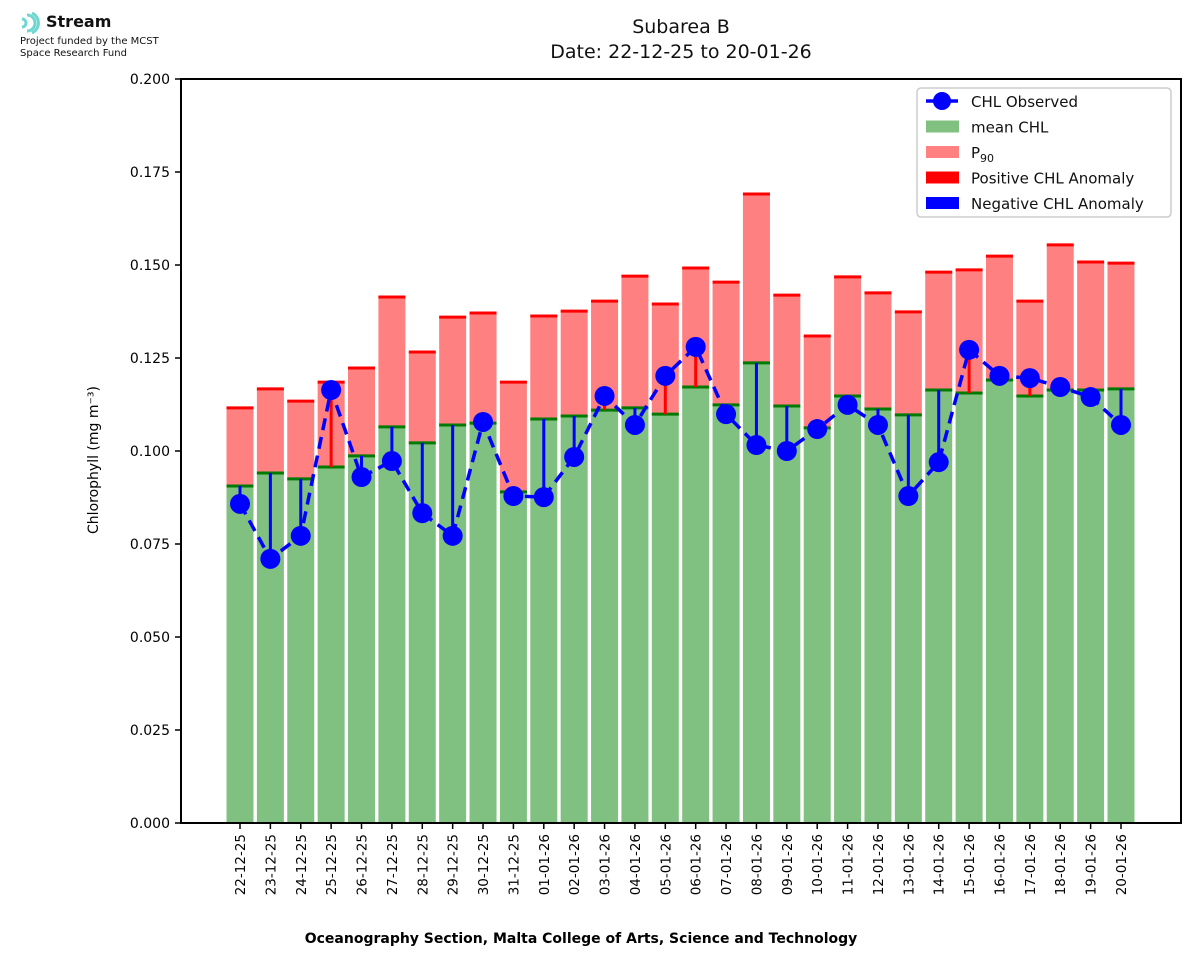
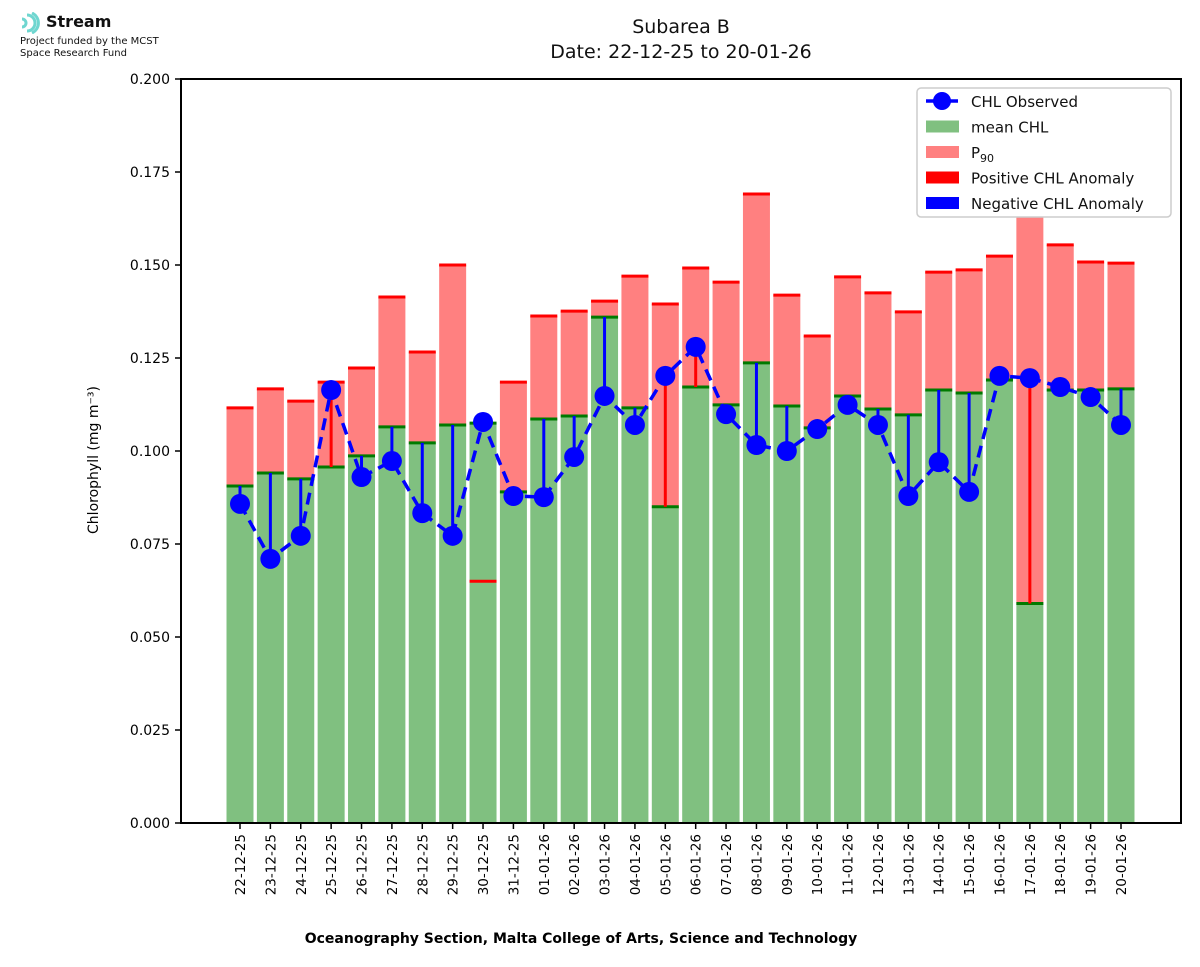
P90/29-12-25: 0.136 -> 0.150
P90/30-12-25: 0.137 -> 0.065
mean CHL/03-01-26: 0.111 -> 0.136
mean CHL/05-01-26: 0.110 -> 0.085
CHL Observed/15-01-26: 0.127 -> 0.089
mean CHL/17-01-26: 0.115 -> 0.059
P90/17-01-26: 0.140 -> 0.185
